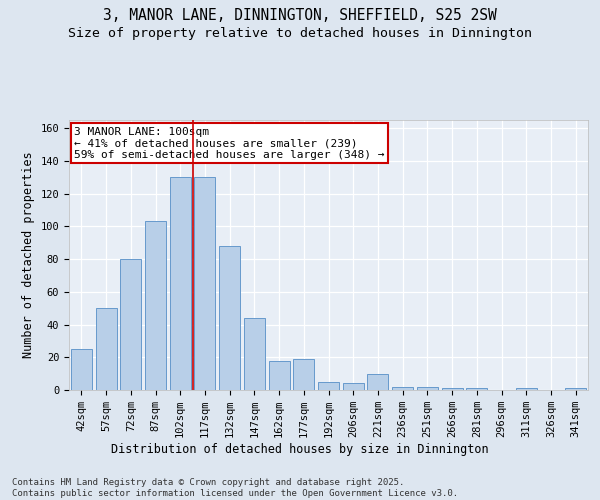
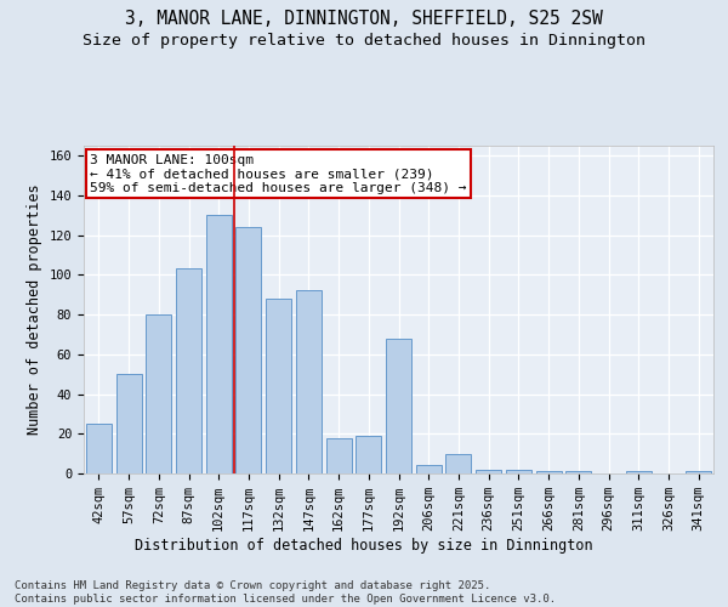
117sqm: 130 -> 124
147sqm: 44 -> 92
192sqm: 5 -> 68
